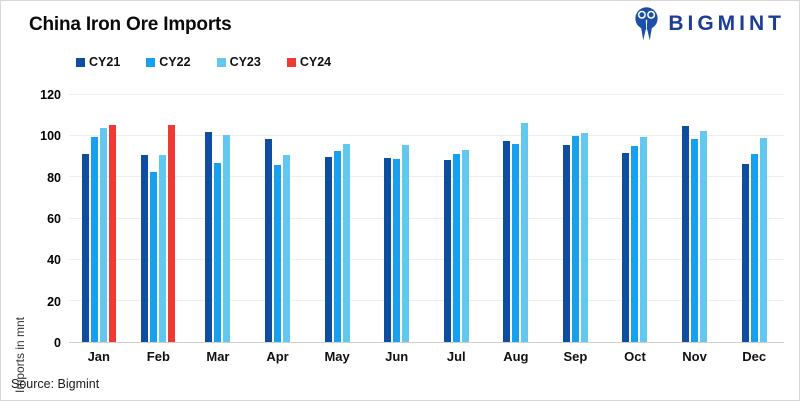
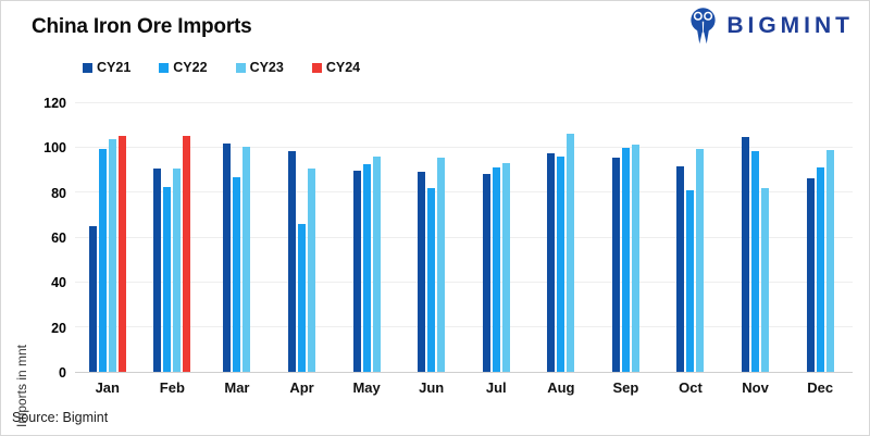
CY21/Jan: 91 -> 65
CY22/Apr: 86 -> 66
CY22/Jun: 89 -> 82
CY22/Oct: 95 -> 81
CY23/Nov: 103 -> 82
